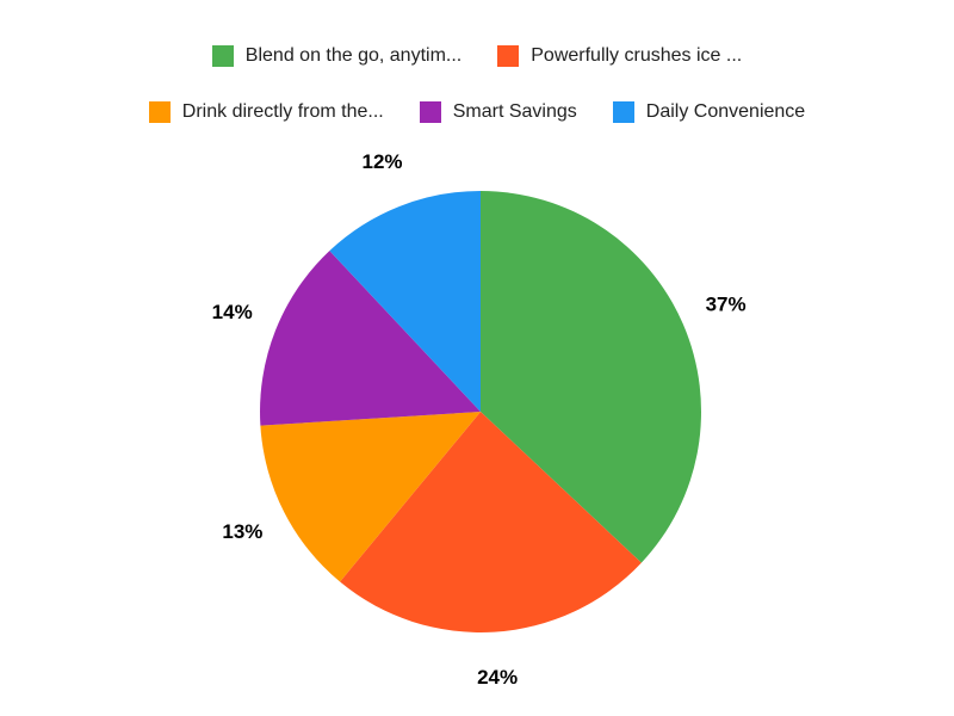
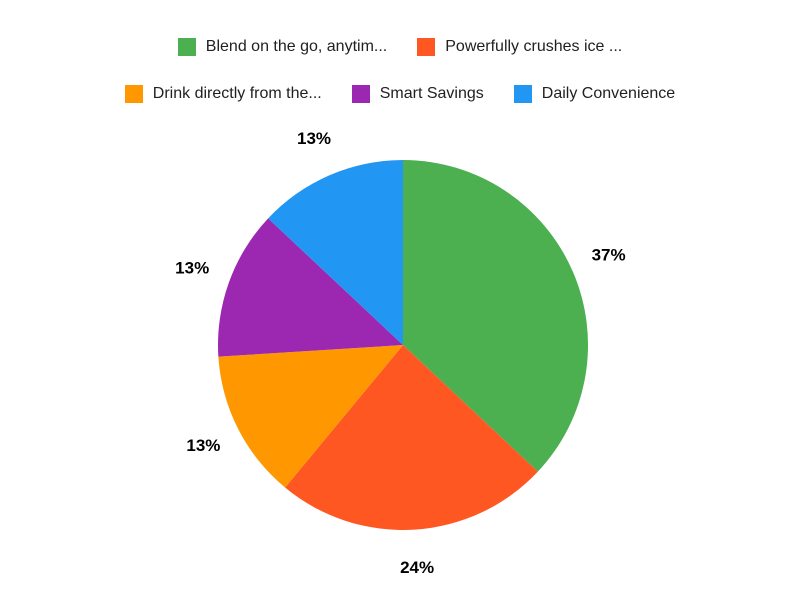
Smart Savings: 14% -> 13%
Daily Convenience: 12% -> 13%
